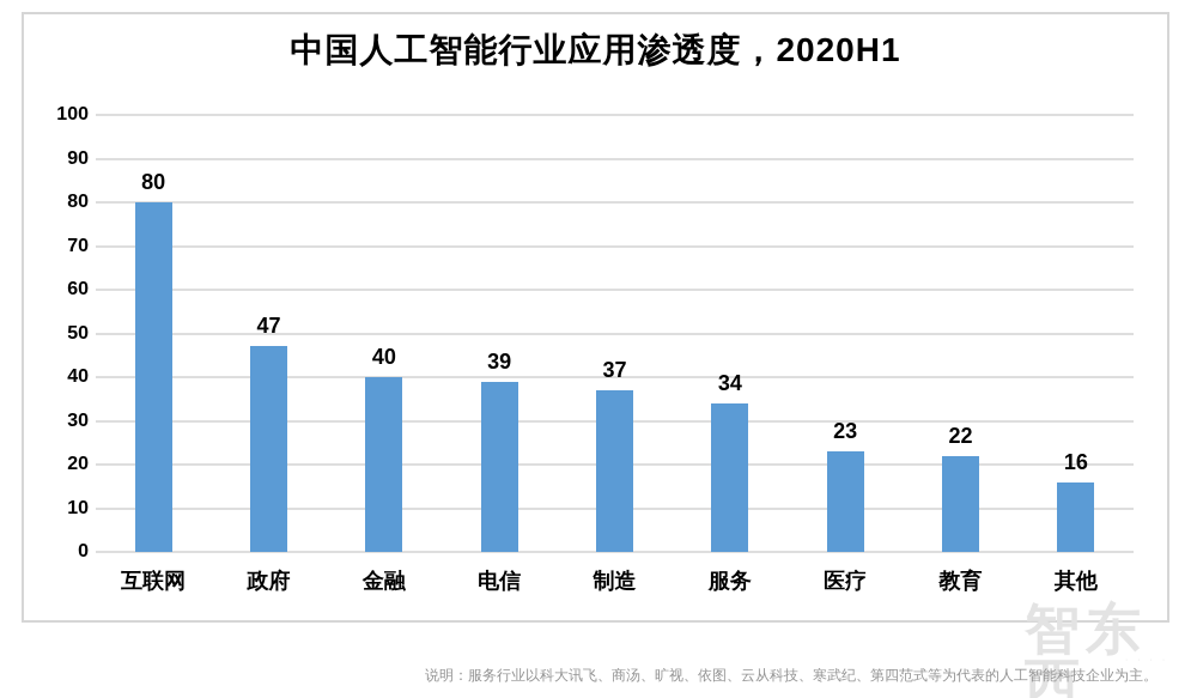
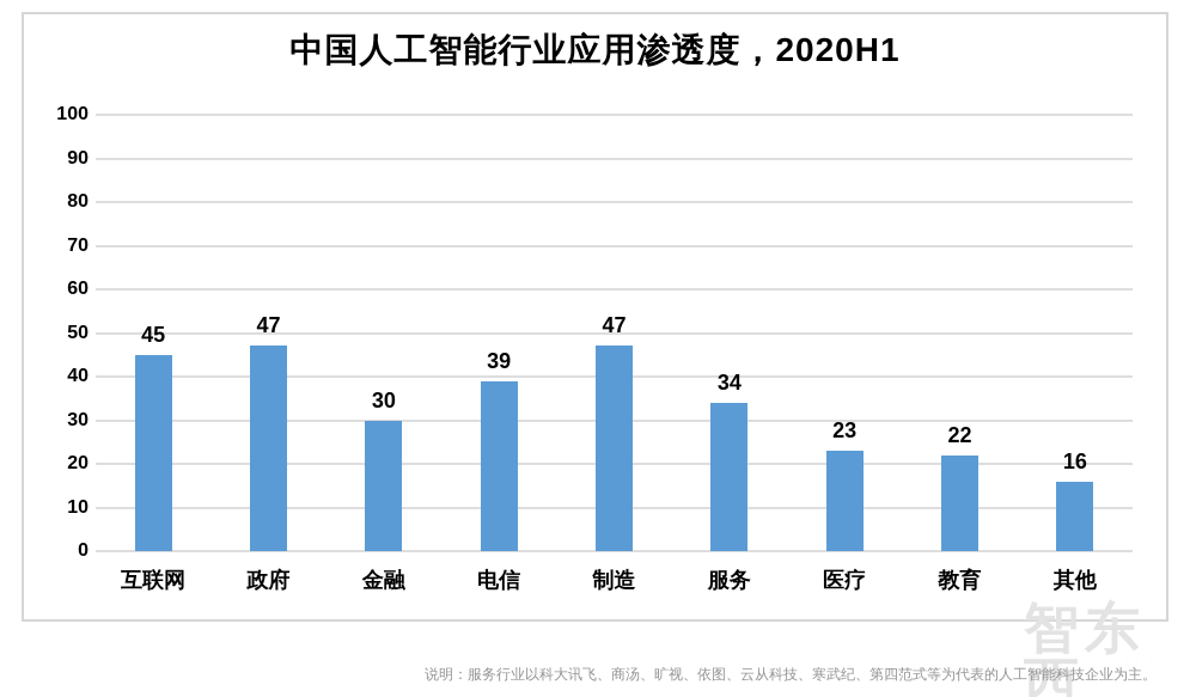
互联网: 80 -> 45
金融: 40 -> 30
制造: 37 -> 47
